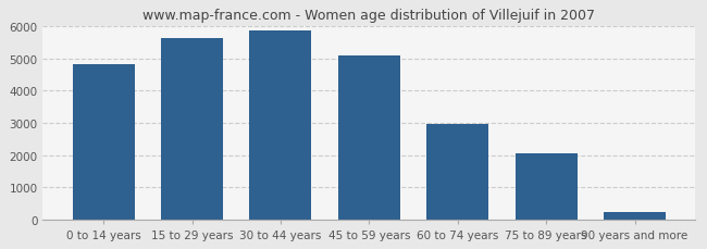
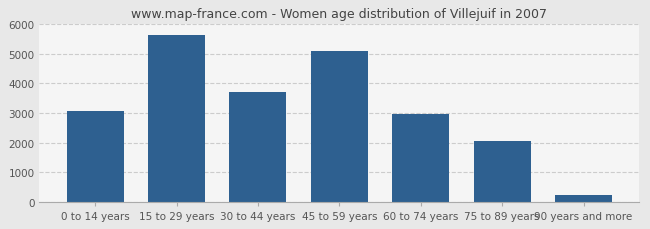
0 to 14 years: 4820 -> 3050
30 to 44 years: 5870 -> 3700
